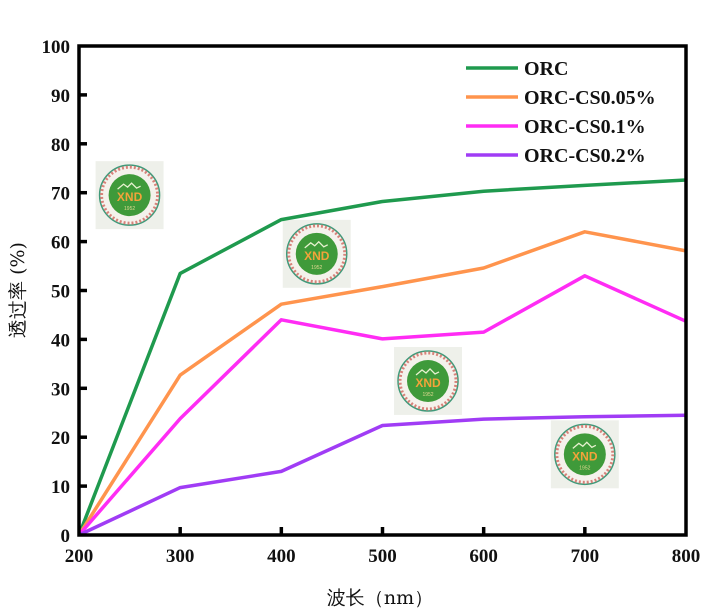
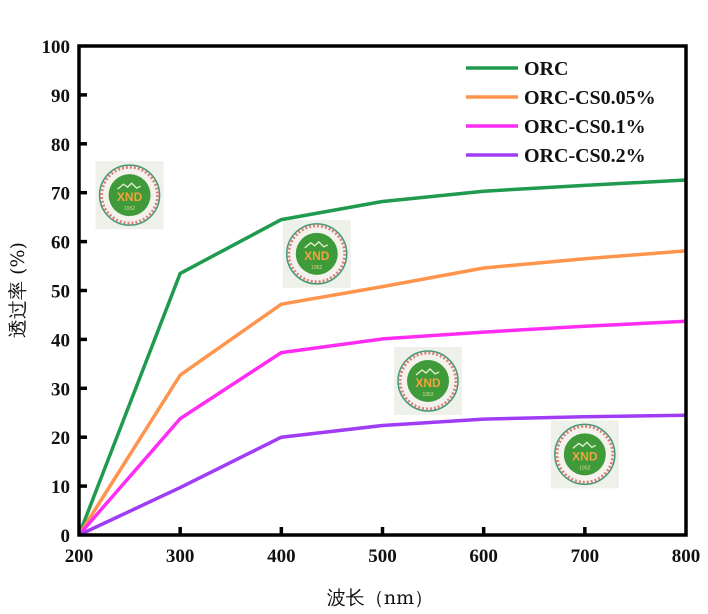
ORC-CS0.1%/400: 44 -> 37
ORC-CS0.2%/400: 13 -> 20
ORC-CS0.05%/700: 62 -> 56
ORC-CS0.1%/700: 53 -> 43
